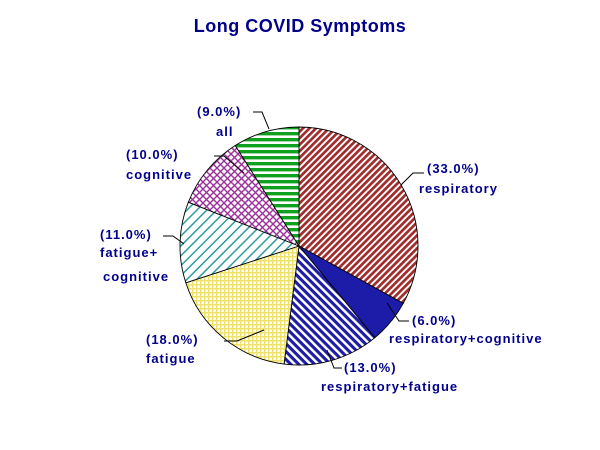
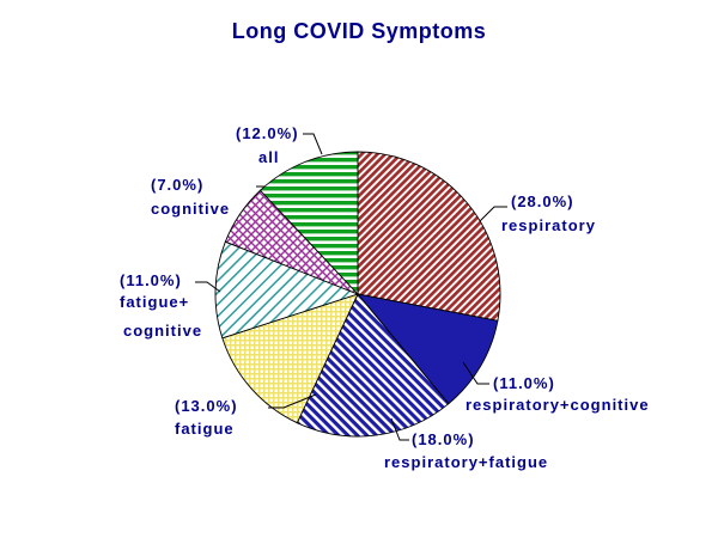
respiratory: 33.0% -> 28.0%
respiratory+cognitive: 6.0% -> 11.0%
respiratory+fatigue: 13.0% -> 18.0%
fatigue: 18.0% -> 13.0%
cognitive: 10.0% -> 7.0%
all: 9.0% -> 12.0%
